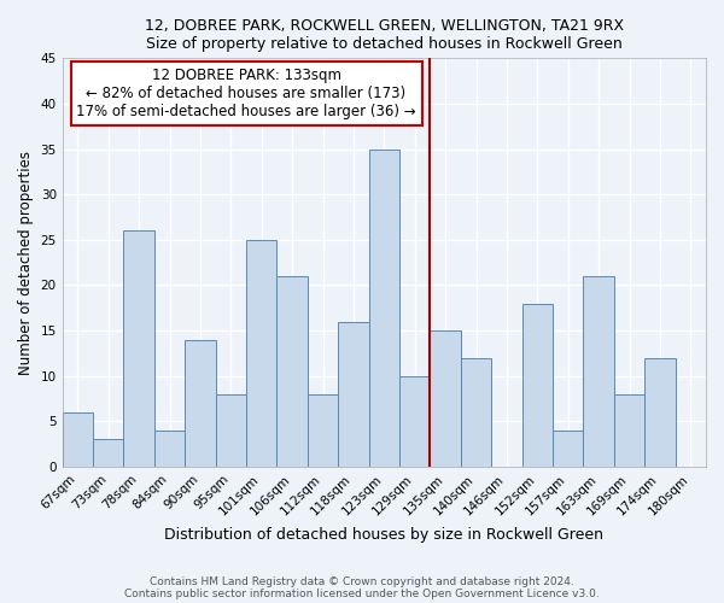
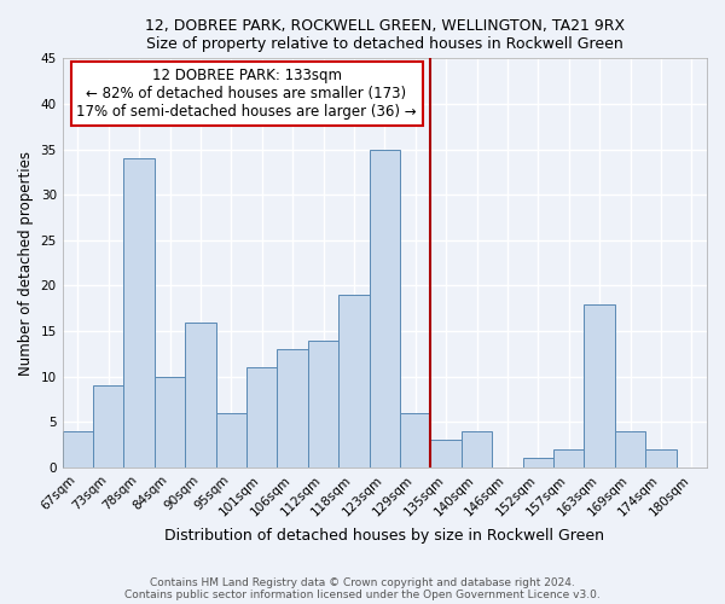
67sqm: 6 -> 4
73sqm: 3 -> 9
78sqm: 26 -> 34
84sqm: 4 -> 10
90sqm: 14 -> 16
95sqm: 8 -> 6
101sqm: 25 -> 11
106sqm: 21 -> 13
112sqm: 8 -> 14
118sqm: 16 -> 19
129sqm: 10 -> 6
135sqm: 15 -> 3
140sqm: 12 -> 4
152sqm: 18 -> 1
157sqm: 4 -> 2
163sqm: 21 -> 18
169sqm: 8 -> 4
174sqm: 12 -> 2
